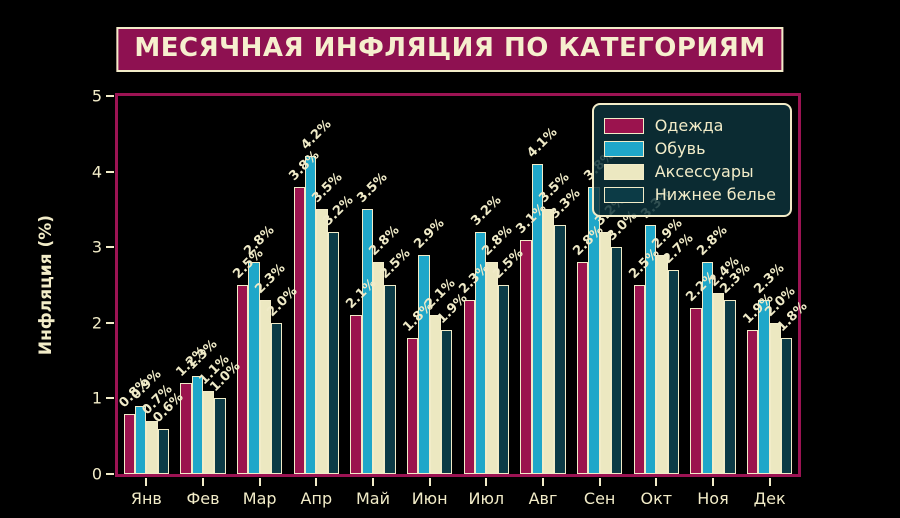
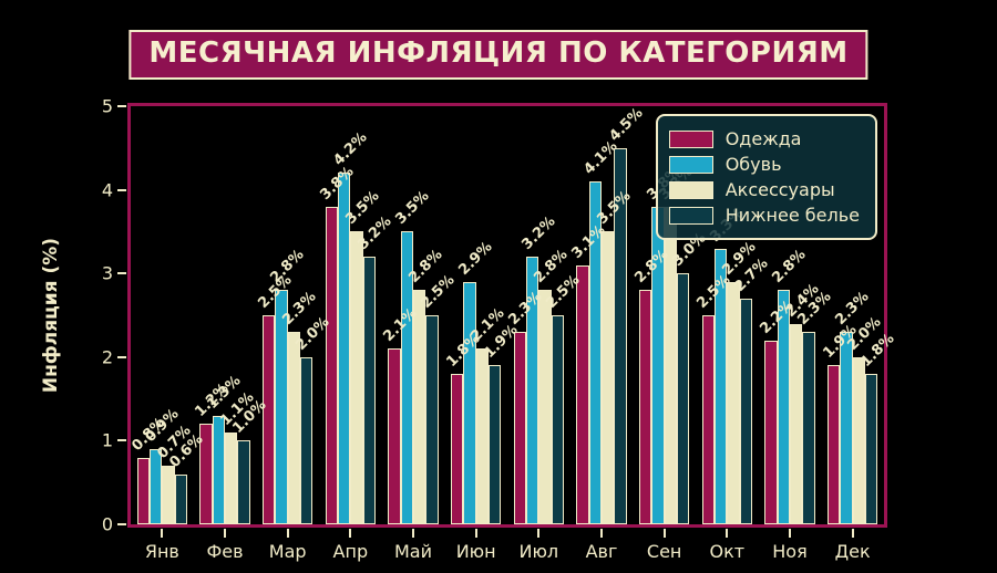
Нижнее белье/Авг: 3.3% -> 4.5%
Аксессуары/Сен: 3.2% -> 3.8%
